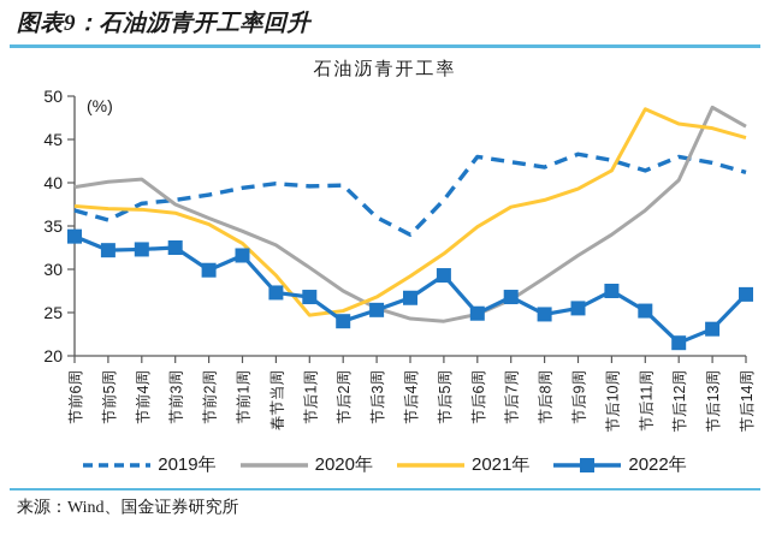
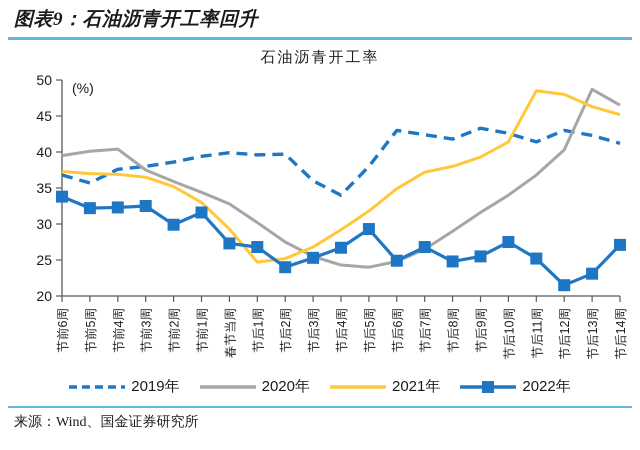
2021年/节后12周: 47 -> 48
